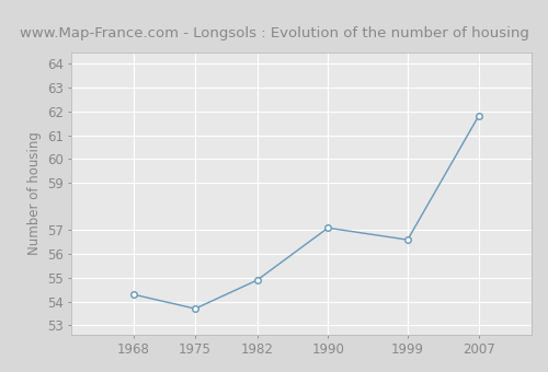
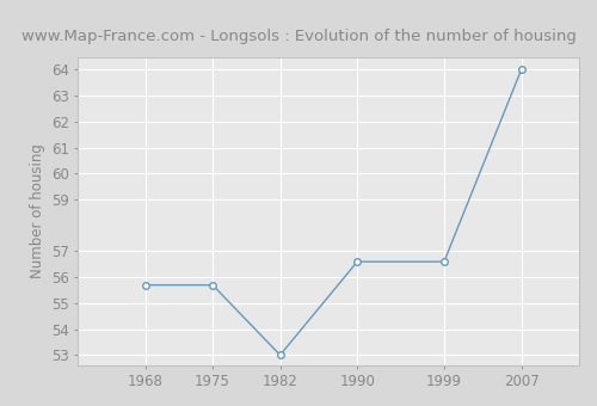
1968: 54.3 -> 55.7
1975: 53.7 -> 55.7
1982: 54.9 -> 53.0
1990: 57.1 -> 56.6
2007: 61.8 -> 64.0
